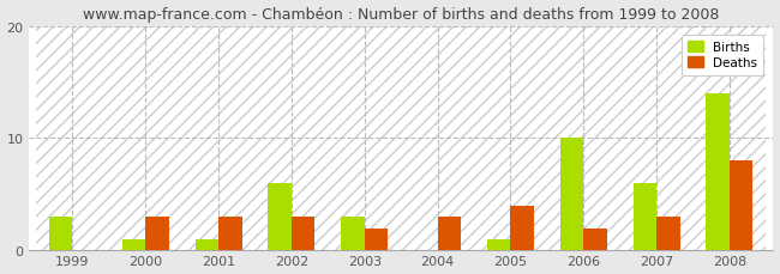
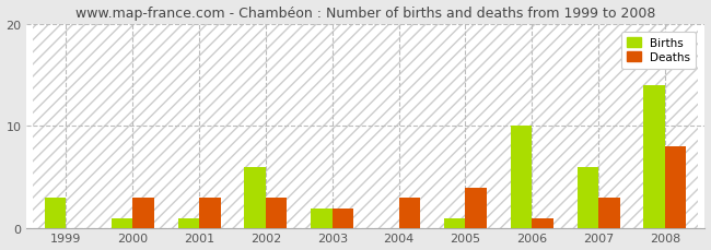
Births/2003: 3 -> 2
Deaths/2006: 2 -> 1
